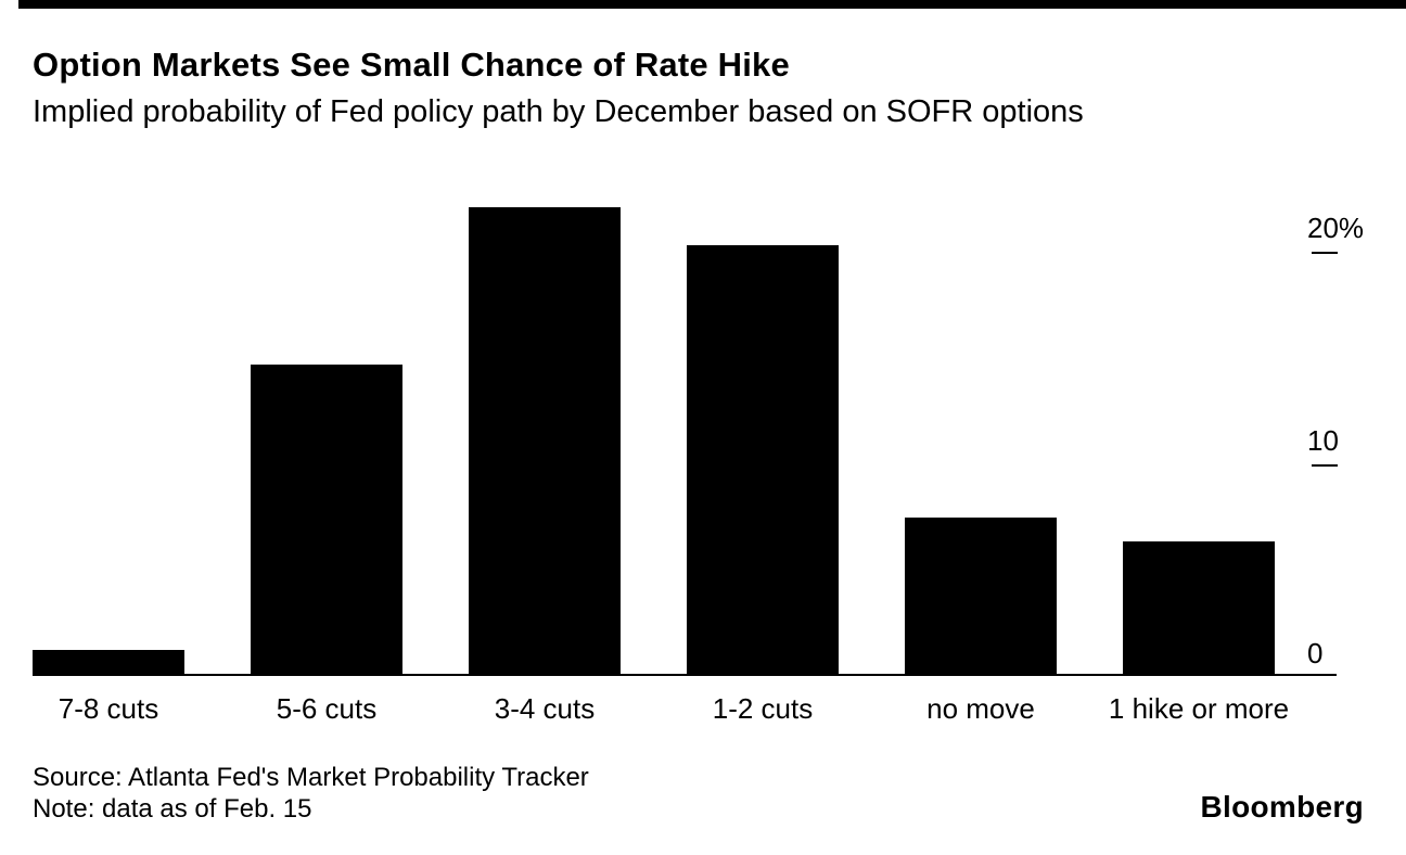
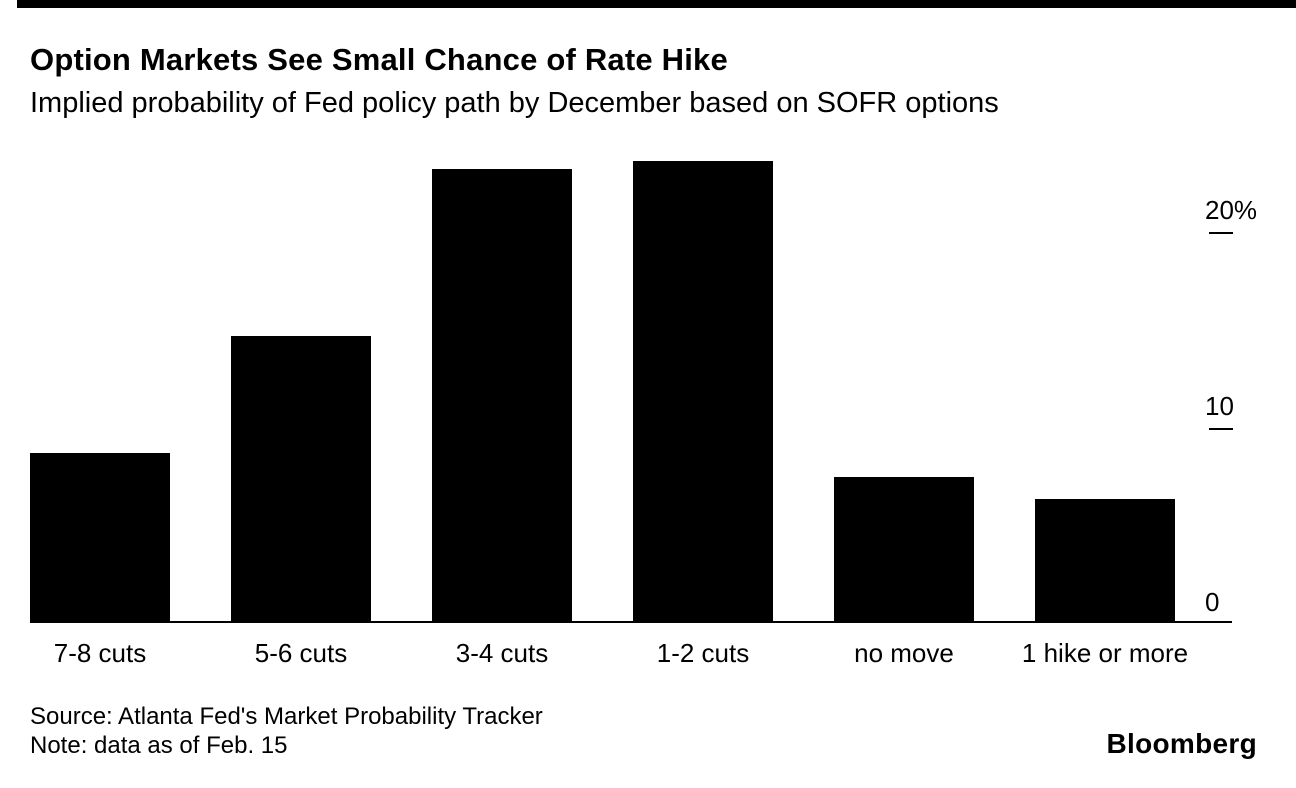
7-8 cuts: 1.3% -> 8.7%
3-4 cuts: 22.1% -> 23.2%
1-2 cuts: 20.3% -> 23.6%
